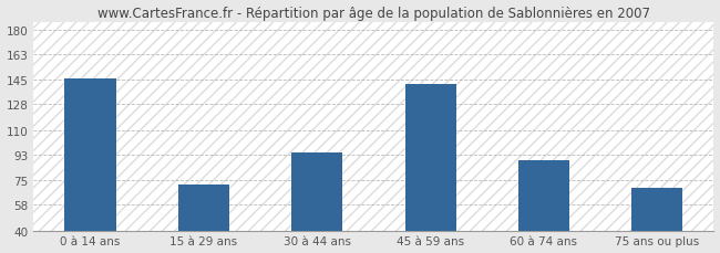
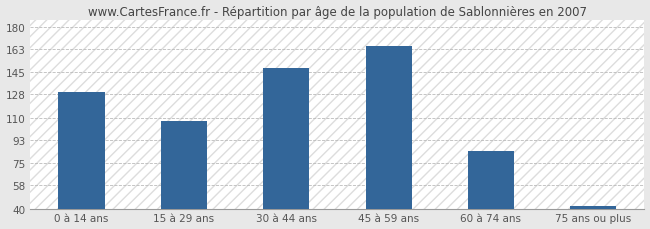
0 à 14 ans: 146 -> 130
15 à 29 ans: 72 -> 107
30 à 44 ans: 94 -> 148
45 à 59 ans: 142 -> 165
60 à 74 ans: 89 -> 84
75 ans ou plus: 70 -> 42
